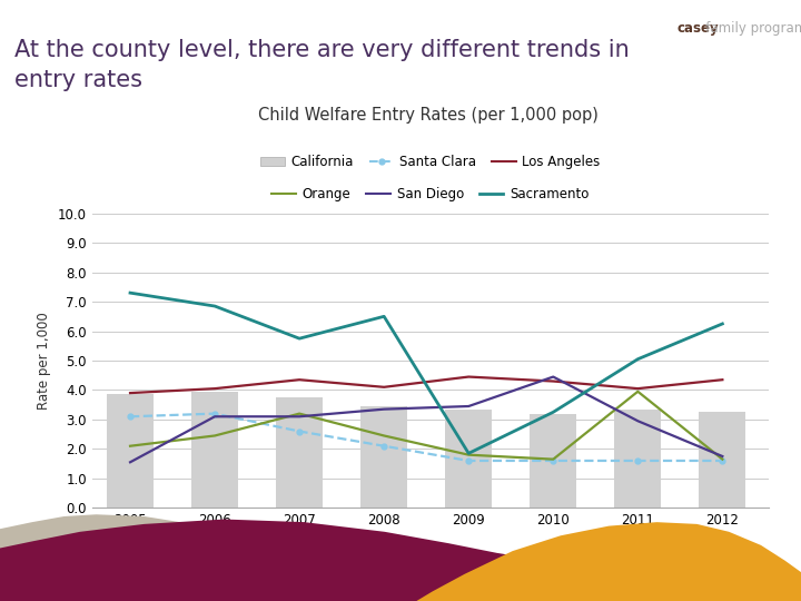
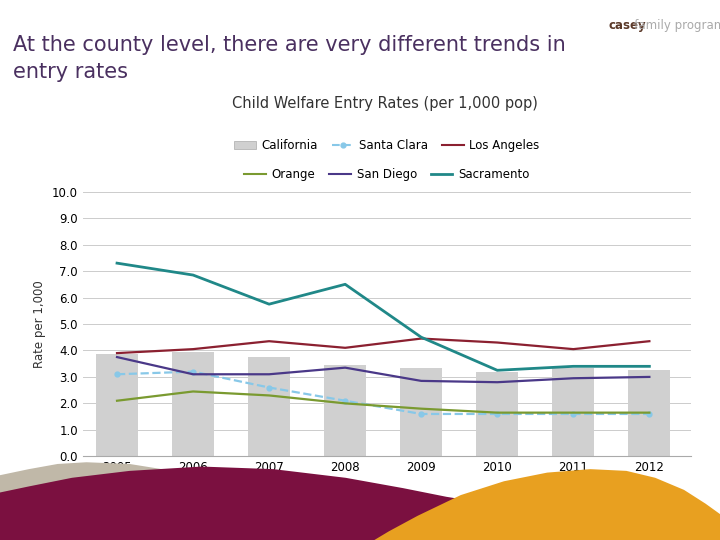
San Diego/2005: 1.55 -> 3.75
Orange/2007: 3.20 -> 2.30
Orange/2008: 2.45 -> 2.00
San Diego/2009: 3.45 -> 2.85
Sacramento/2009: 1.85 -> 4.50
San Diego/2010: 4.45 -> 2.80
Orange/2011: 3.95 -> 1.65
Sacramento/2011: 5.05 -> 3.40
San Diego/2012: 1.75 -> 3.00
Sacramento/2012: 6.25 -> 3.40
